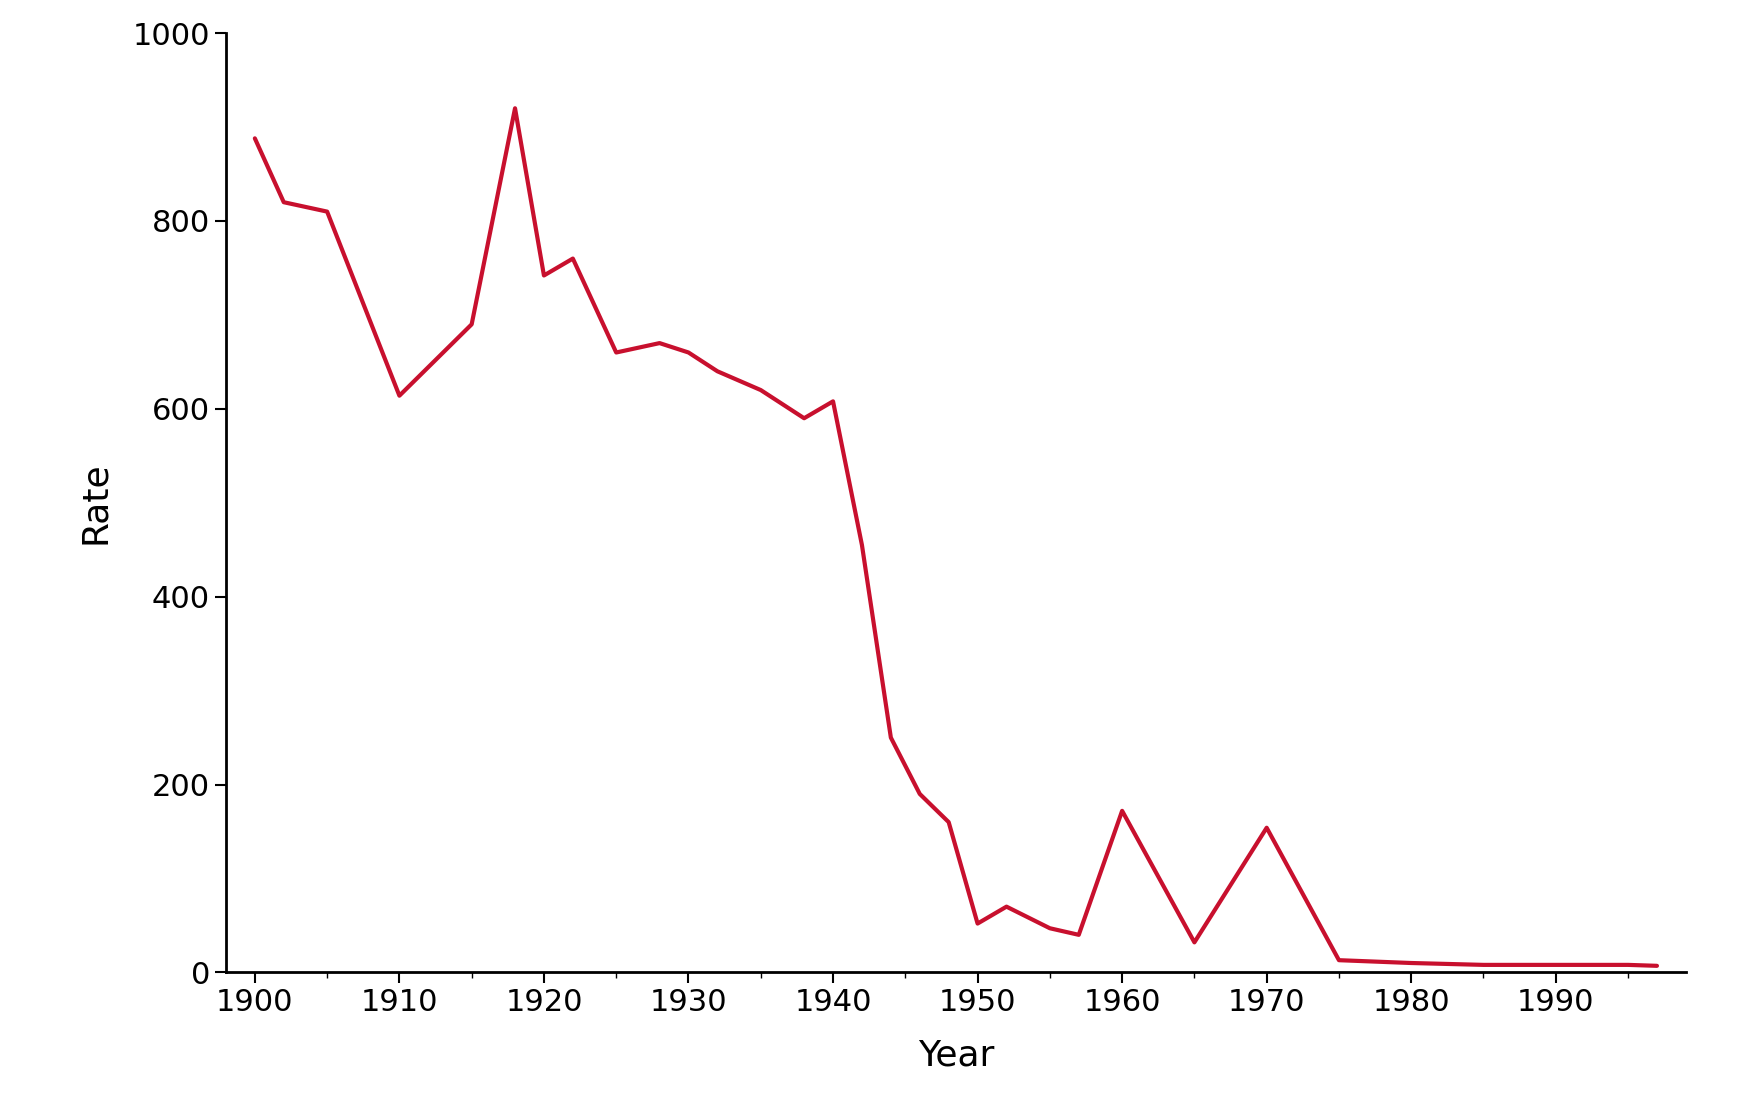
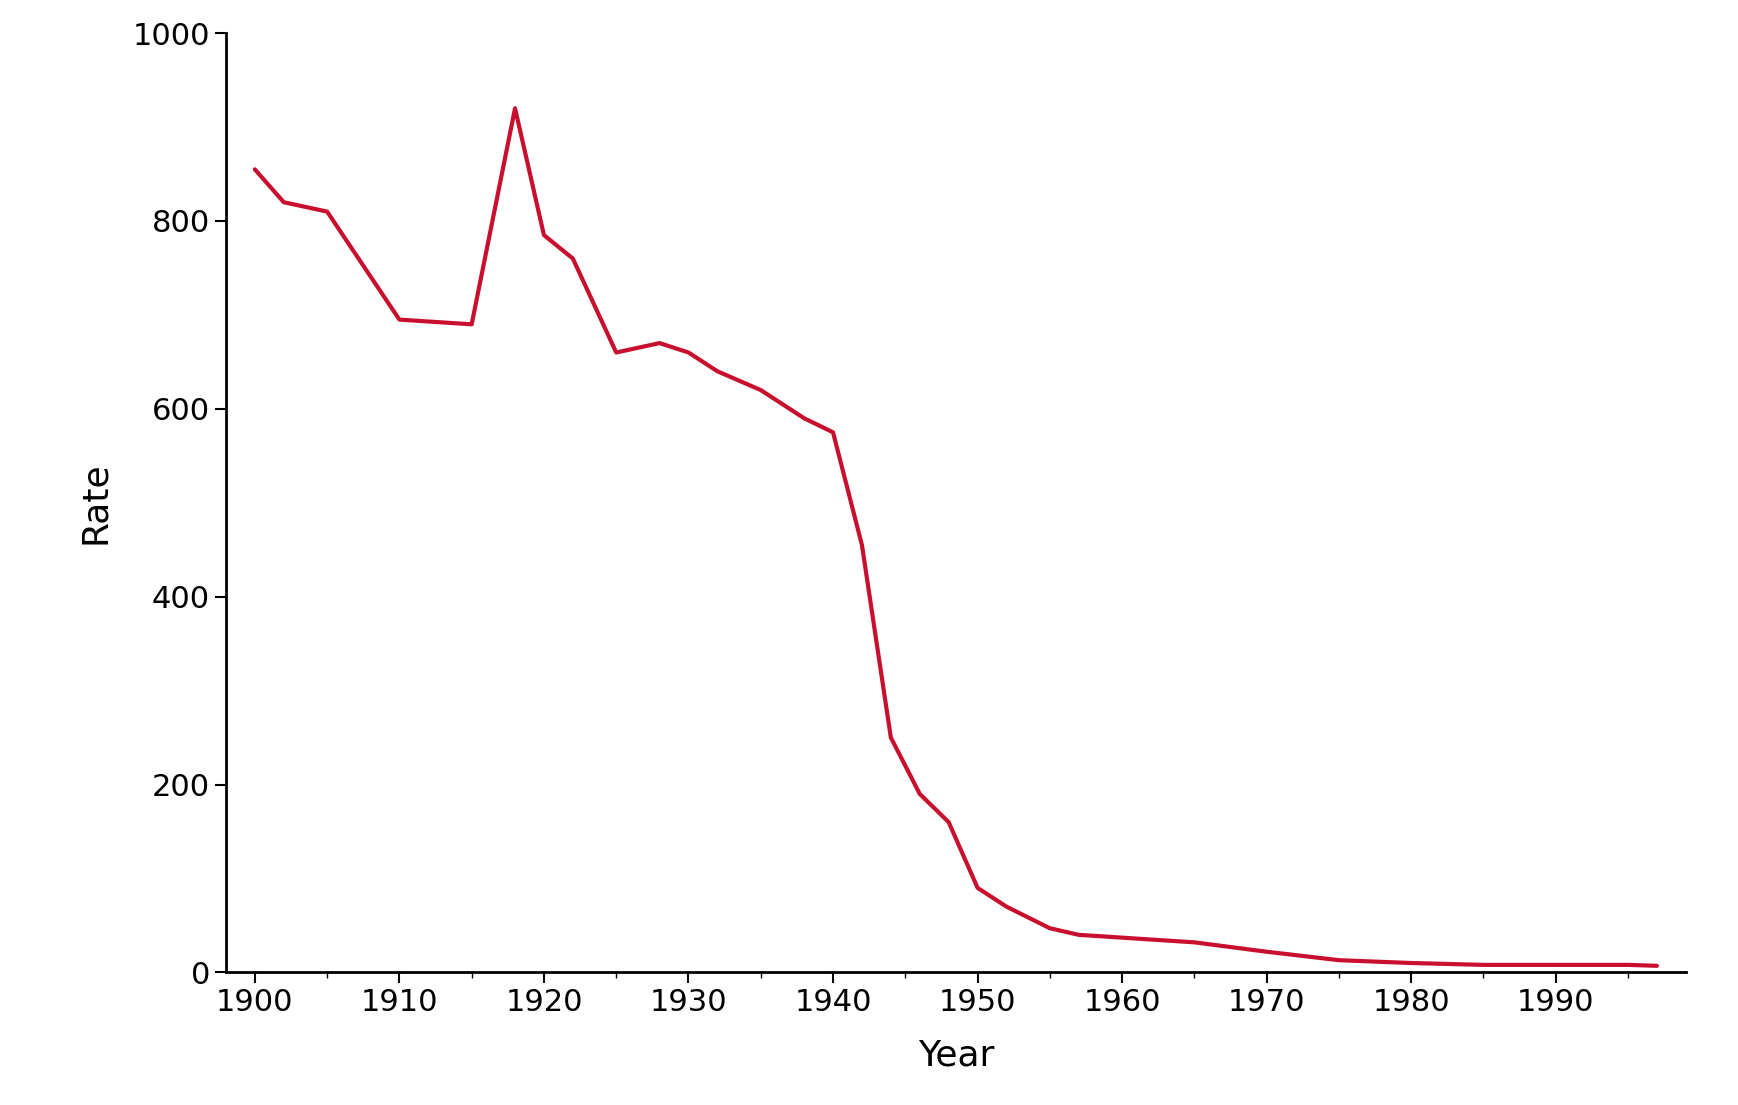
1900: 888 -> 855
1910: 614 -> 695
1920: 742 -> 785
1940: 608 -> 575
1950: 52 -> 90
1960: 172 -> 37
1970: 154 -> 22
